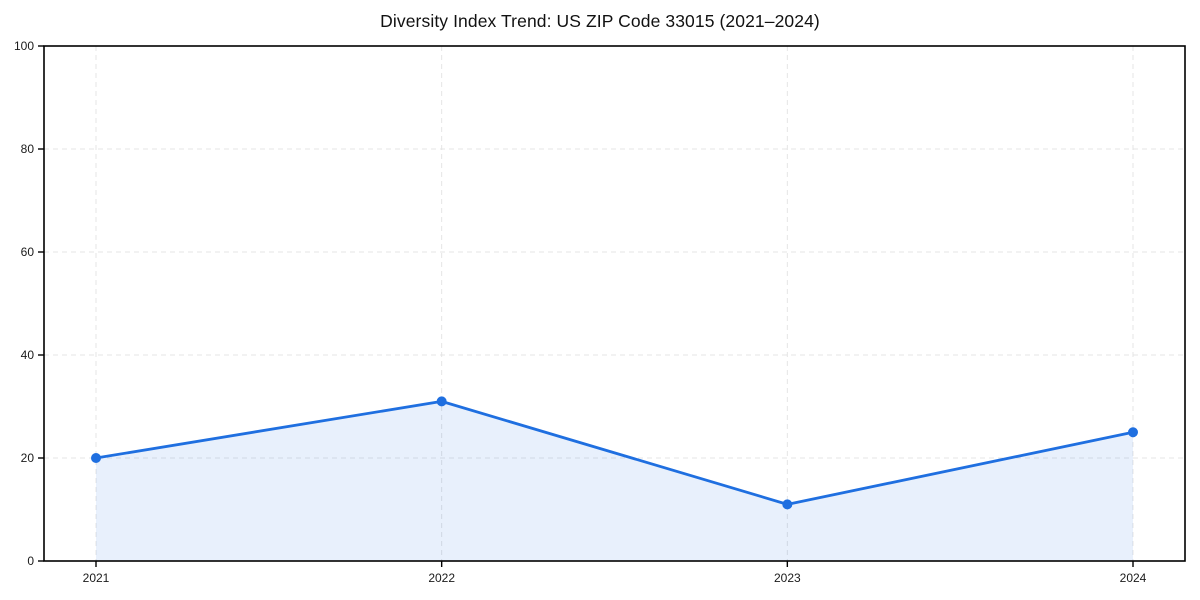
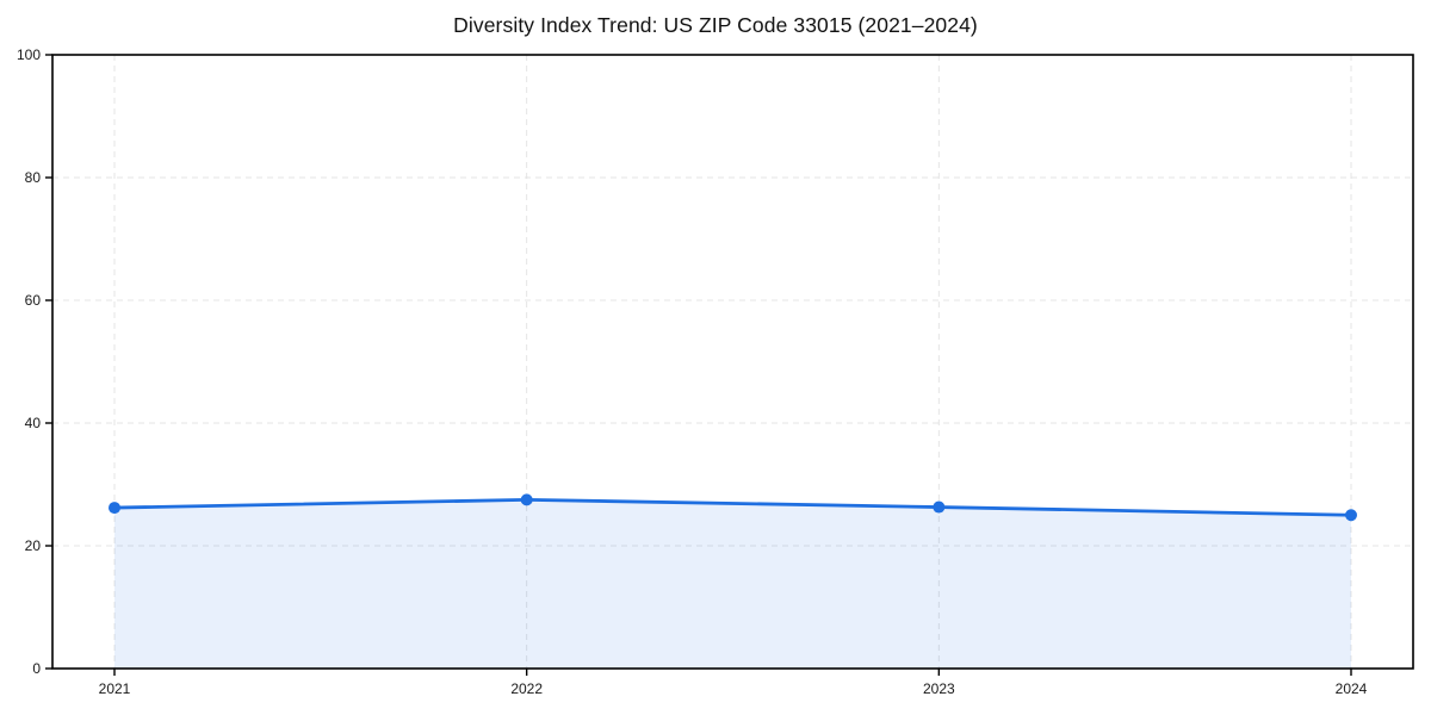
2021: 20 -> 26
2022: 31 -> 28
2023: 11 -> 26
